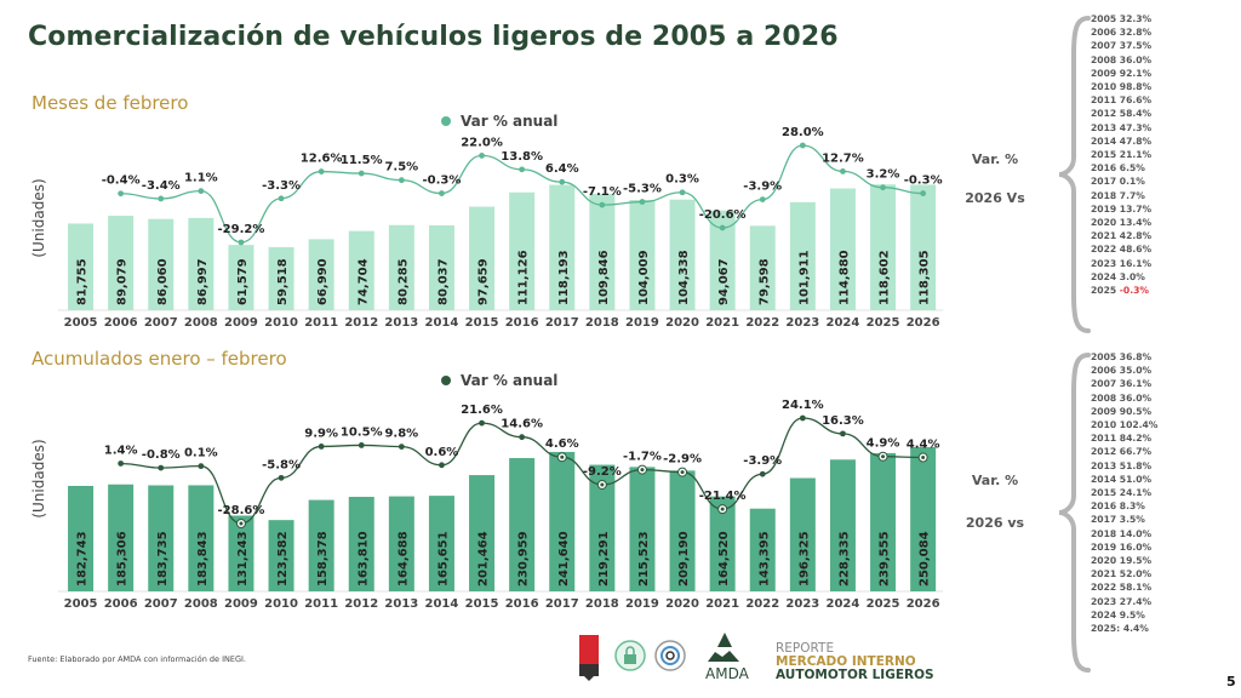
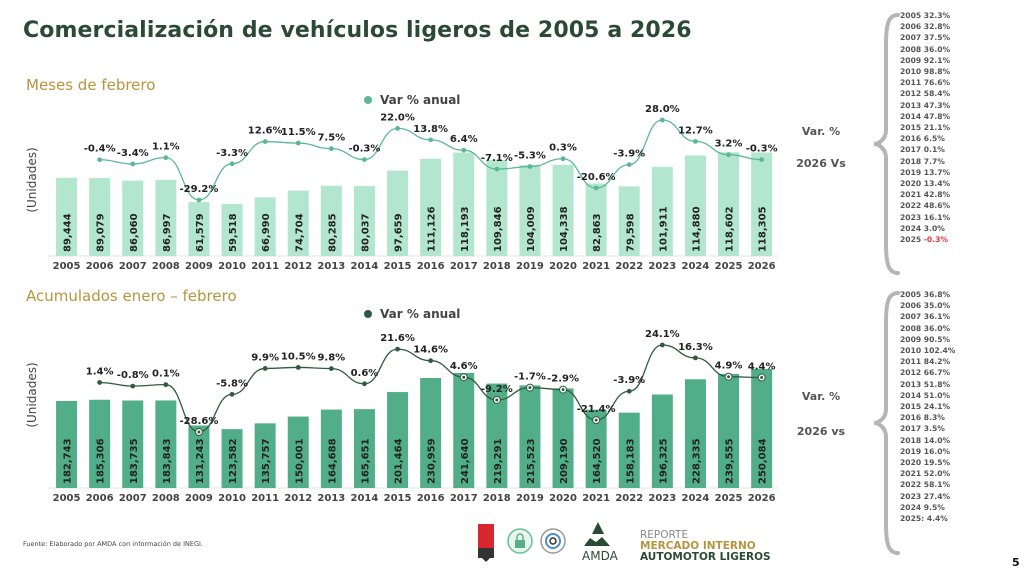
Meses de febrero/2005: 81,755 -> 89,444
Meses de febrero/2021: 94,067 -> 82,863
Acumulados enero – febrero/2011: 158,378 -> 135,757
Acumulados enero – febrero/2012: 163,810 -> 150,001
Acumulados enero – febrero/2022: 143,395 -> 158,183
